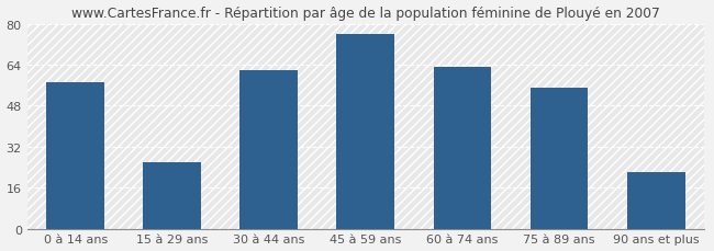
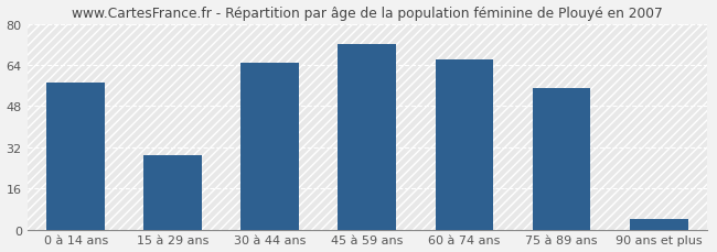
15 à 29 ans: 26 -> 29
30 à 44 ans: 62 -> 65
45 à 59 ans: 76 -> 72
60 à 74 ans: 63 -> 66
90 ans et plus: 22 -> 4
